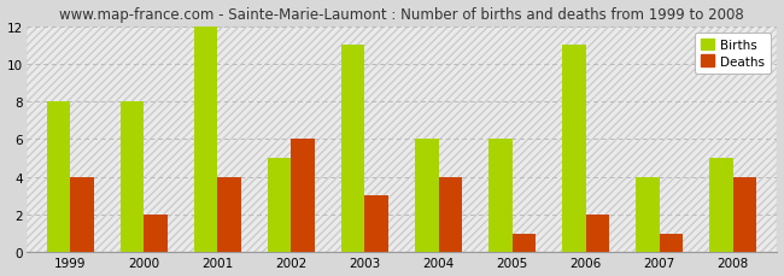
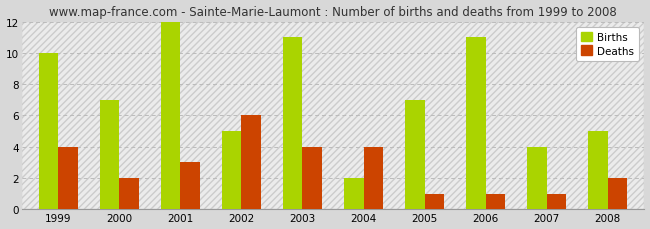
Births/1999: 8 -> 10
Births/2000: 8 -> 7
Deaths/2001: 4 -> 3
Deaths/2003: 3 -> 4
Births/2004: 6 -> 2
Births/2005: 6 -> 7
Deaths/2006: 2 -> 1
Deaths/2008: 4 -> 2
